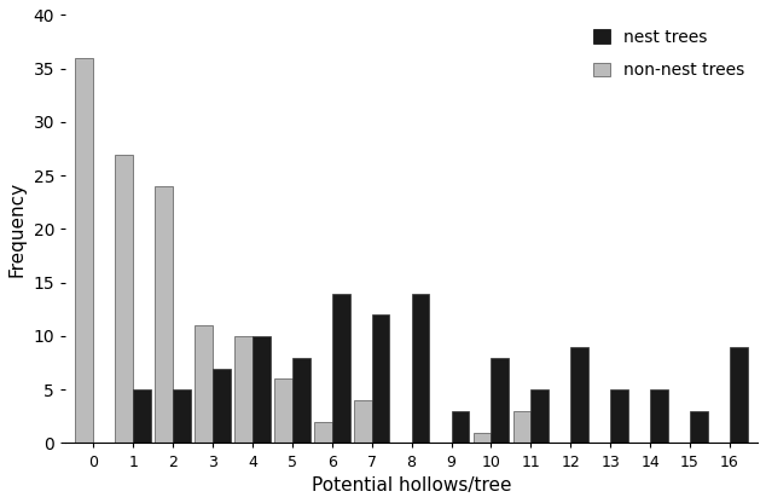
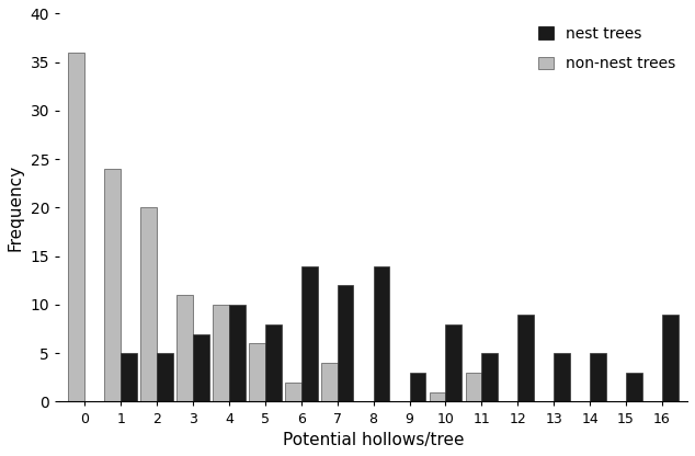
non-nest trees/1: 27 -> 24
non-nest trees/2: 24 -> 20
